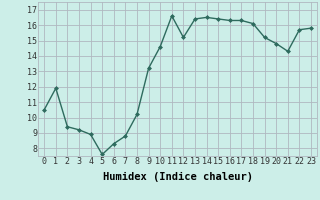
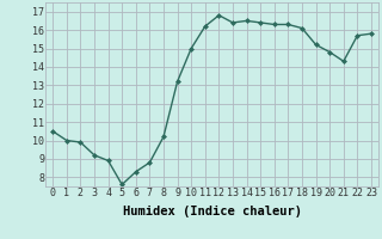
1: 11.9 -> 10.0
2: 9.4 -> 9.9
10: 14.6 -> 15.0
11: 16.6 -> 16.2
12: 15.2 -> 16.8
